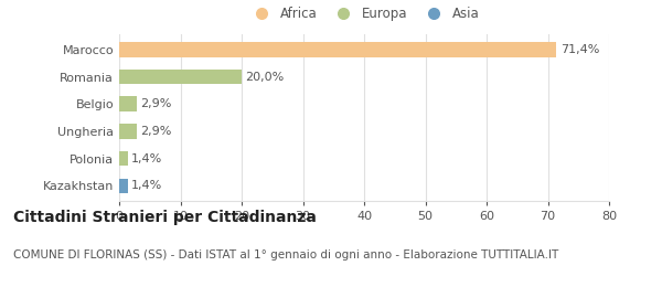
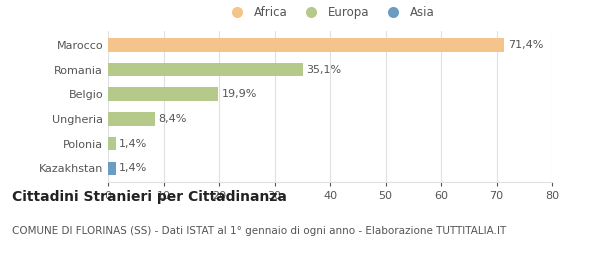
Romania: 20,0% -> 35,1%
Belgio: 2,9% -> 19,9%
Ungheria: 2,9% -> 8,4%
